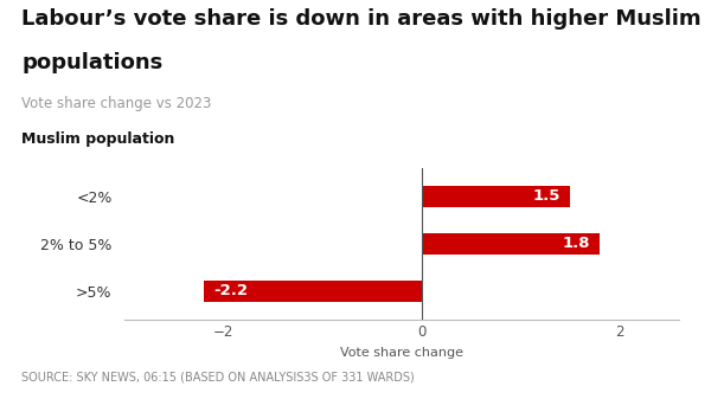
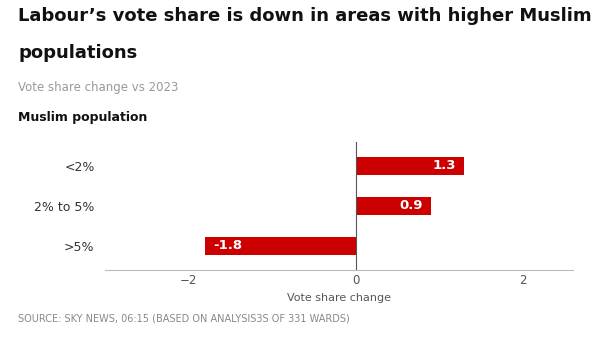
<2%: 1.5 -> 1.3
2% to 5%: 1.8 -> 0.9
>5%: -2.2 -> -1.8
